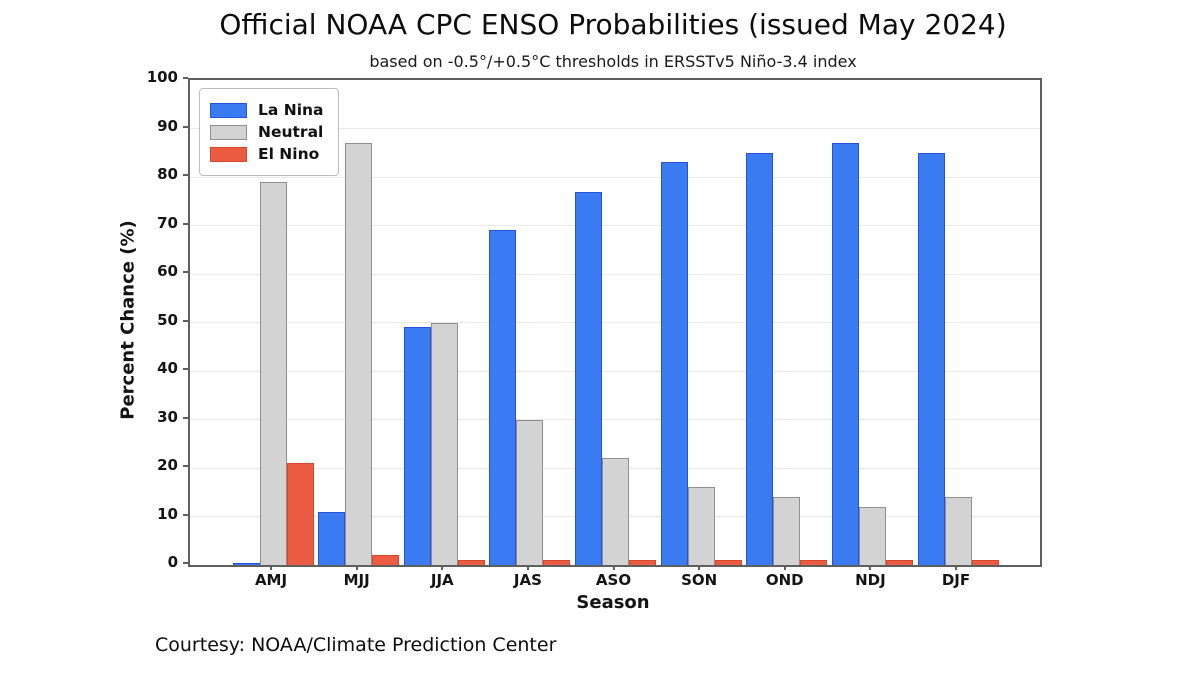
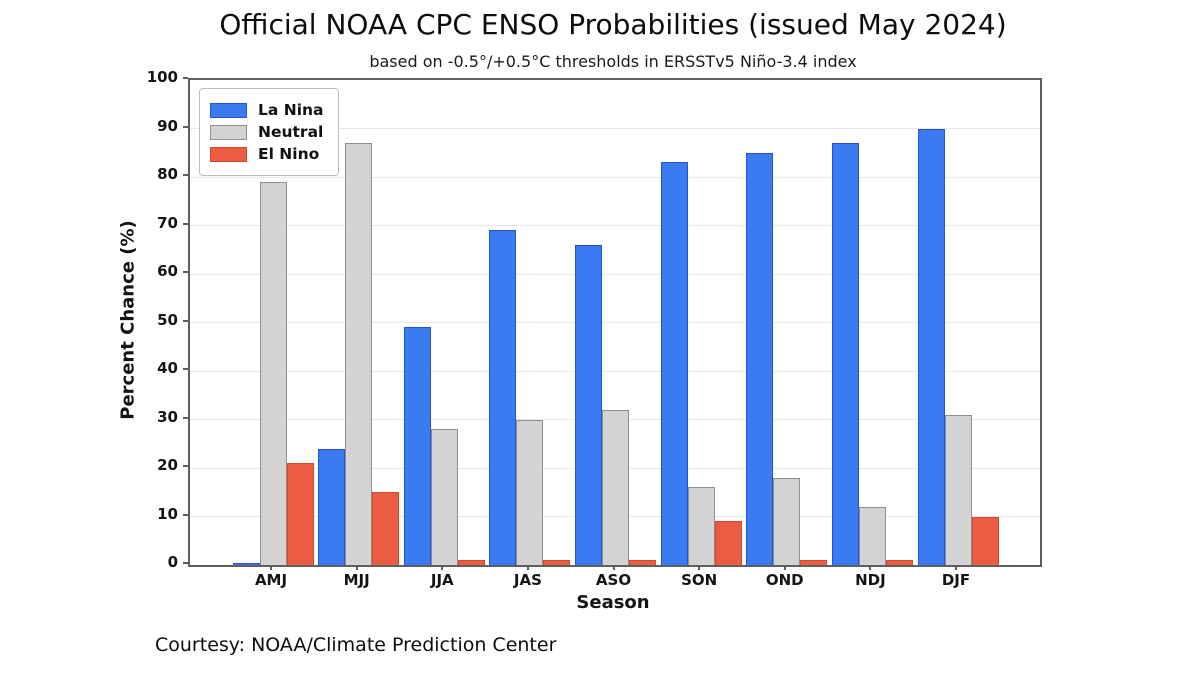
La Nina/MJJ: 11 -> 24
El Nino/MJJ: 2 -> 15
Neutral/JJA: 50 -> 28
La Nina/ASO: 77 -> 66
Neutral/ASO: 22 -> 32
El Nino/SON: 1 -> 9
Neutral/OND: 14 -> 18
La Nina/DJF: 85 -> 90
Neutral/DJF: 14 -> 31
El Nino/DJF: 1 -> 10
